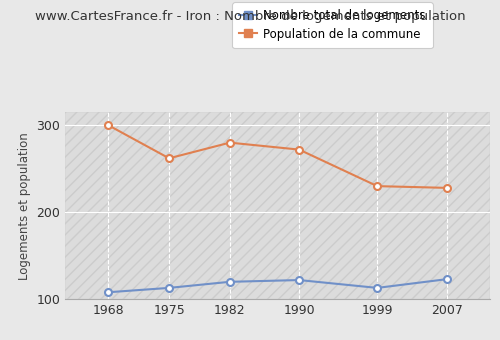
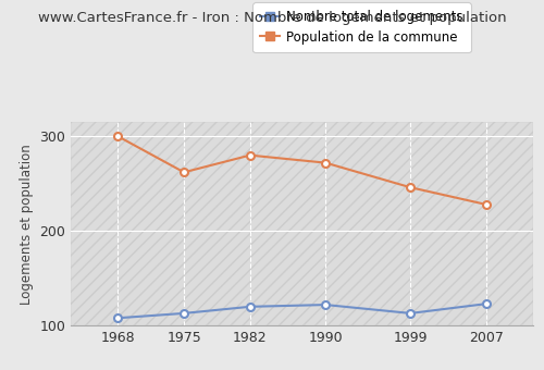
Population de la commune/1999: 230 -> 246
